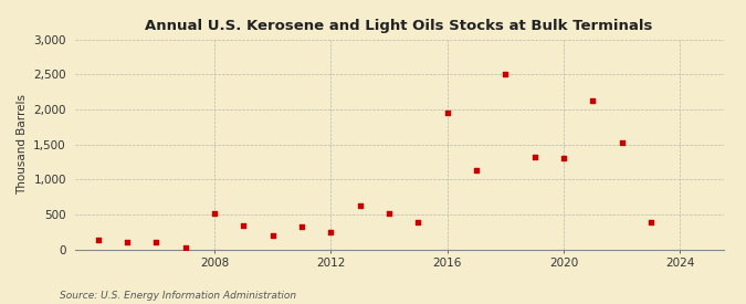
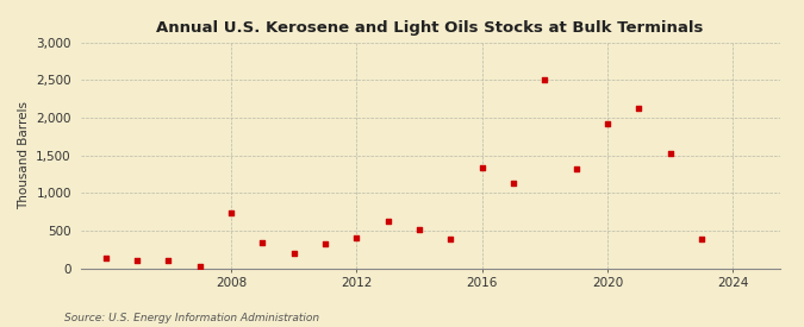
2008: 520 -> 740
2012: 240 -> 400
2016: 1,950 -> 1,340
2020: 1,310 -> 1,920
